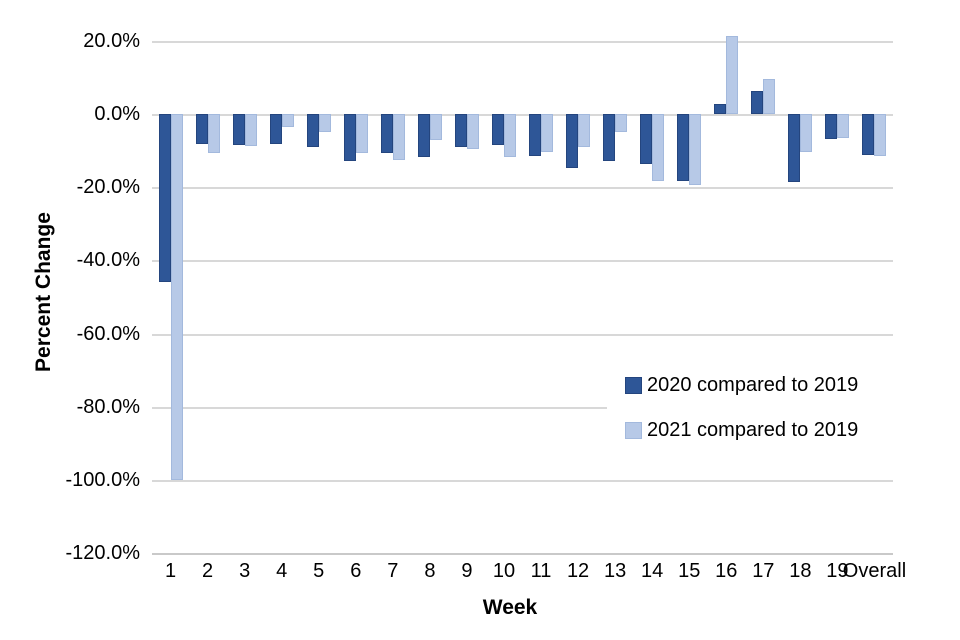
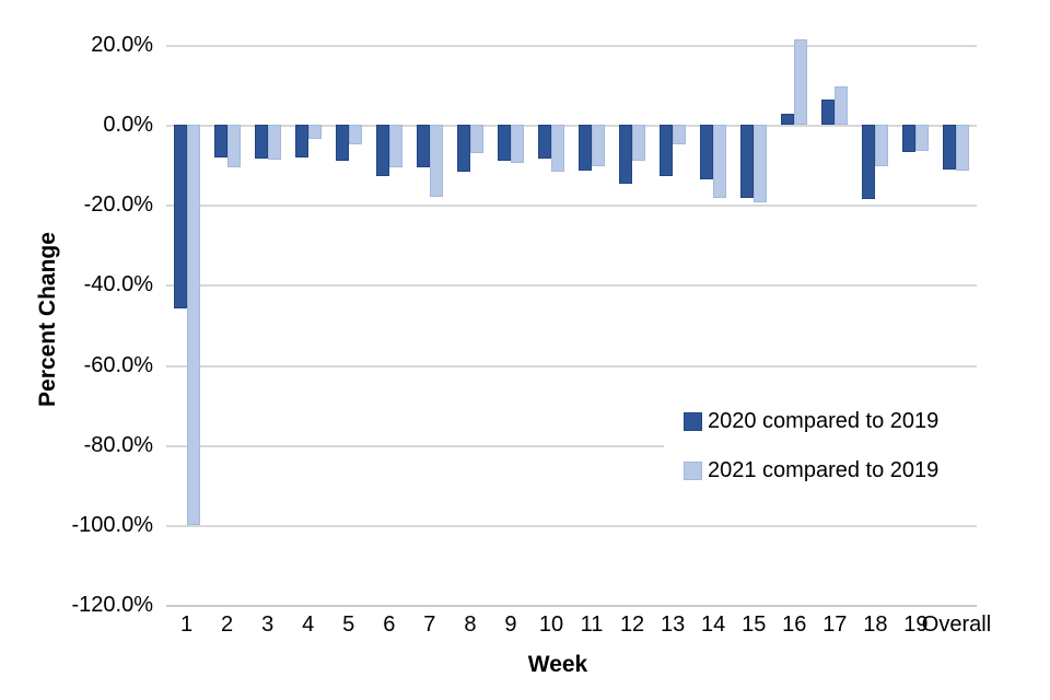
2021 compared to 2019/7: -12% -> -18%
